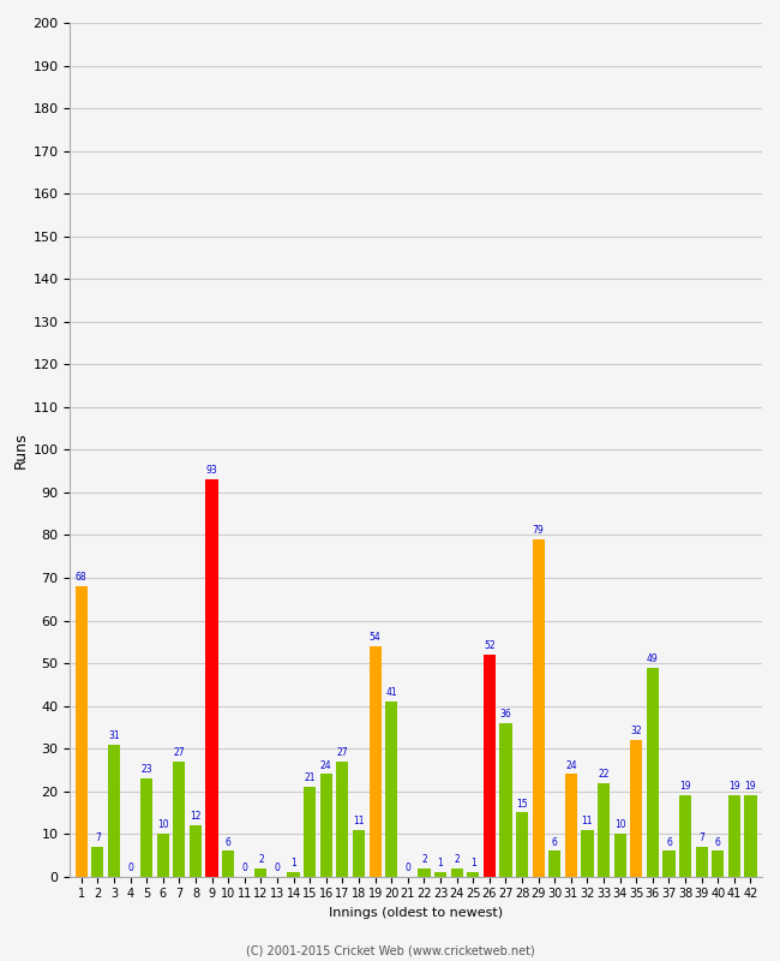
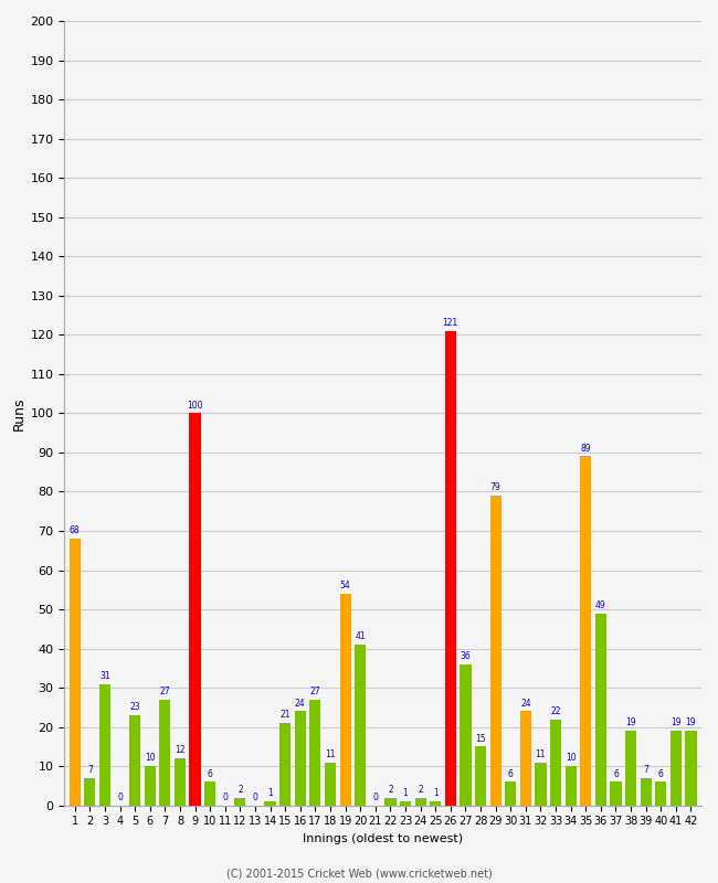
9: 93 -> 100
26: 52 -> 121
35: 32 -> 89
